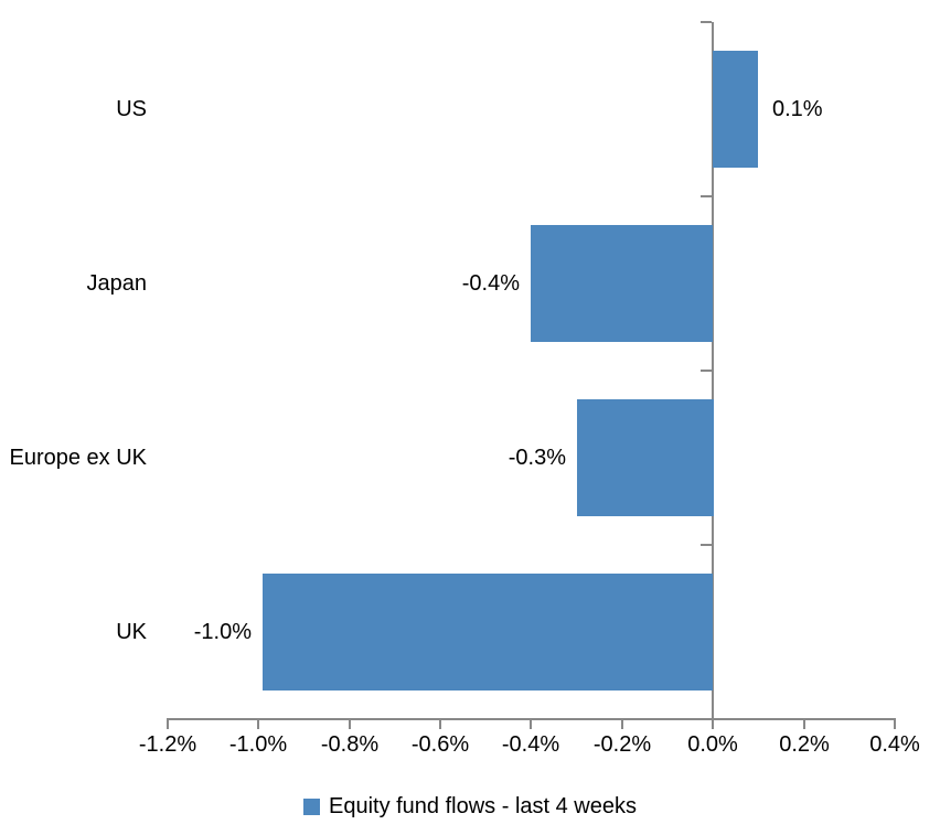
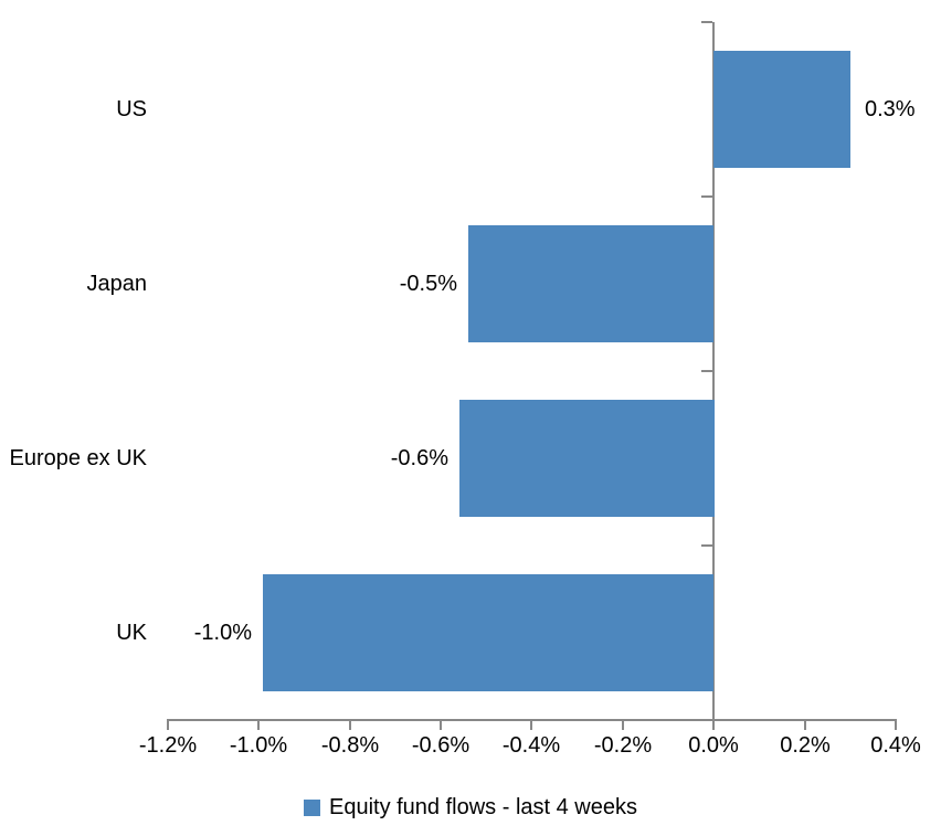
US: 0.1% -> 0.3%
Japan: -0.4% -> -0.5%
Europe ex UK: -0.3% -> -0.6%
